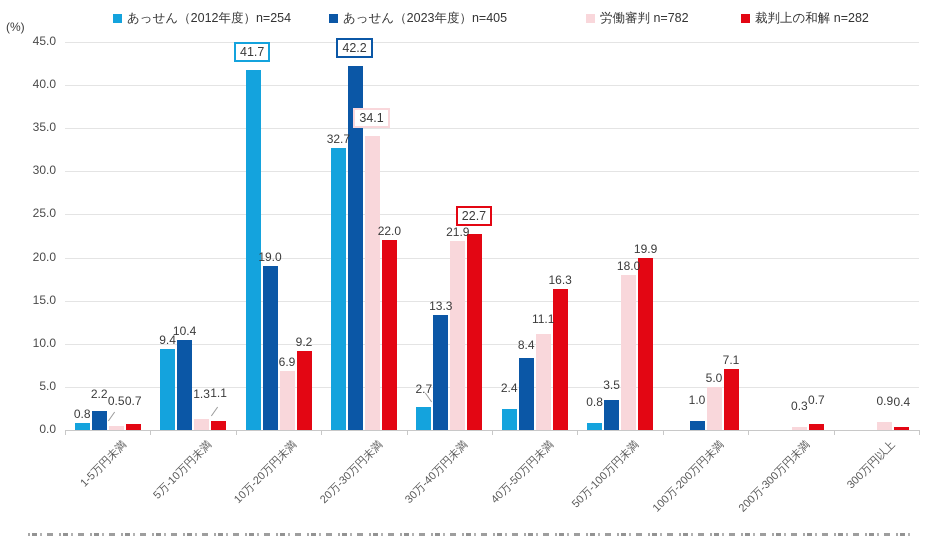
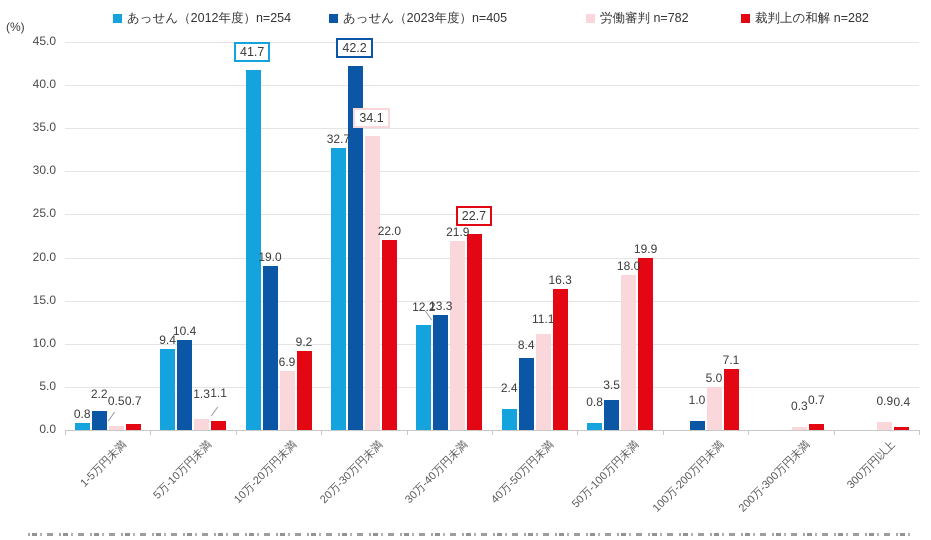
あっせん（2012年度）n=254/30万-40万円未満: 2.7 -> 12.2
